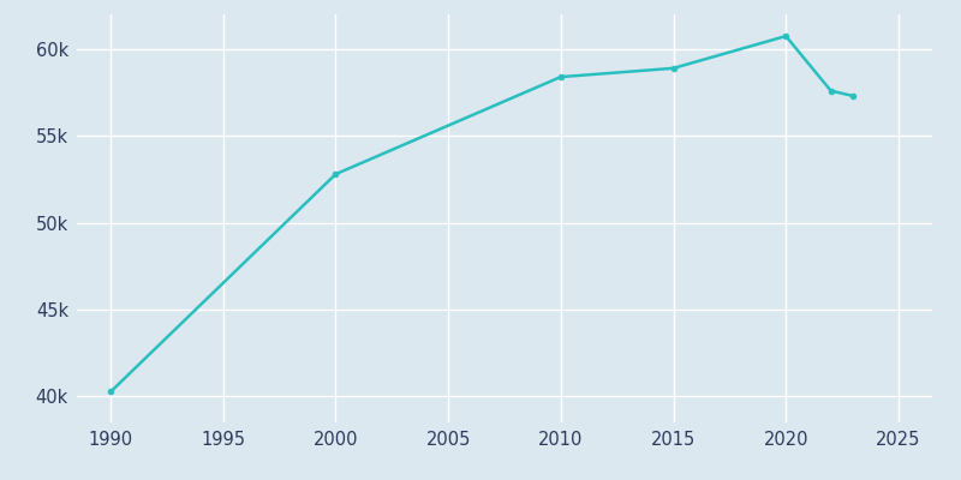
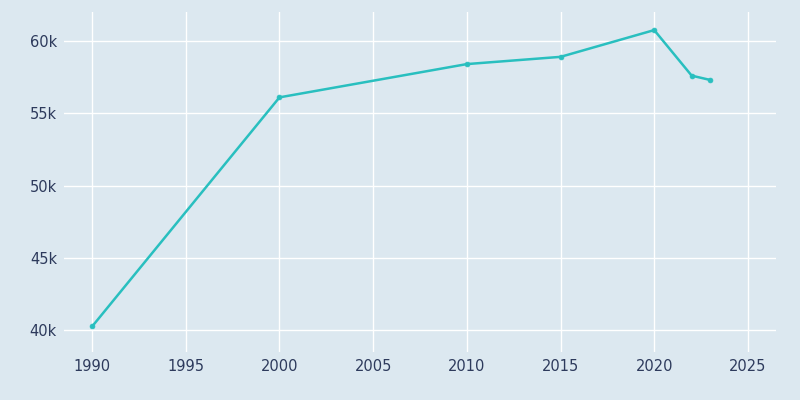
2000: 52.8k -> 56.1k
